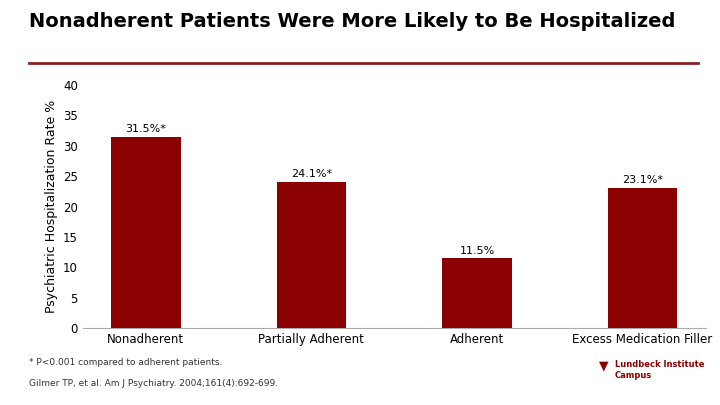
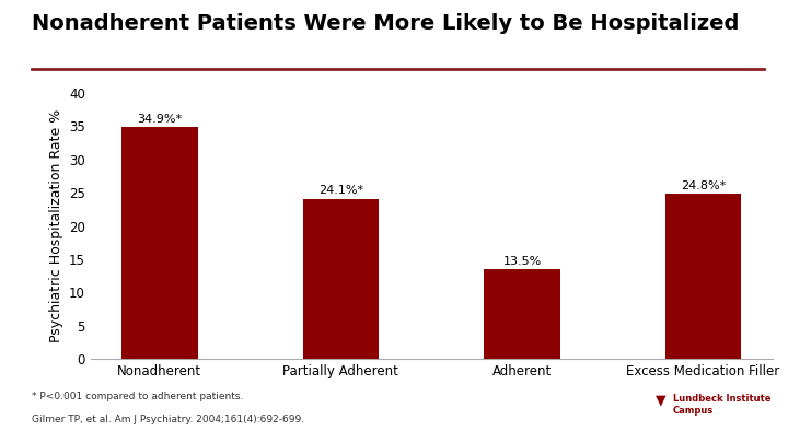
Nonadherent: 31.5%* -> 34.9%*
Adherent: 11.5% -> 13.5%
Excess Medication Filler: 23.1%* -> 24.8%*
